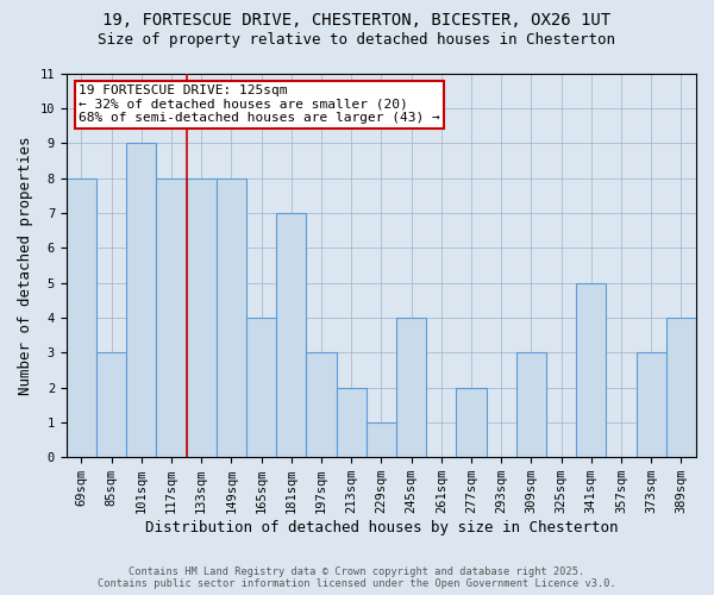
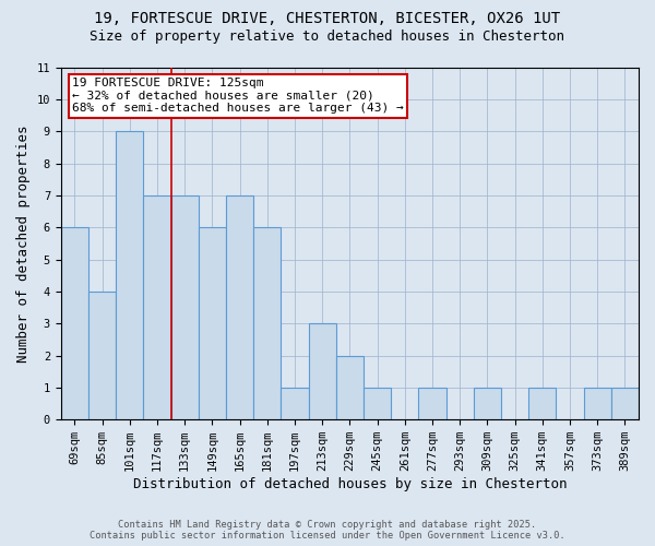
69sqm: 8 -> 6
85sqm: 3 -> 4
117sqm: 8 -> 7
133sqm: 8 -> 7
149sqm: 8 -> 6
165sqm: 4 -> 7
181sqm: 7 -> 6
197sqm: 3 -> 1
213sqm: 2 -> 3
229sqm: 1 -> 2
245sqm: 4 -> 1
277sqm: 2 -> 1
309sqm: 3 -> 1
341sqm: 5 -> 1
373sqm: 3 -> 1
389sqm: 4 -> 1
